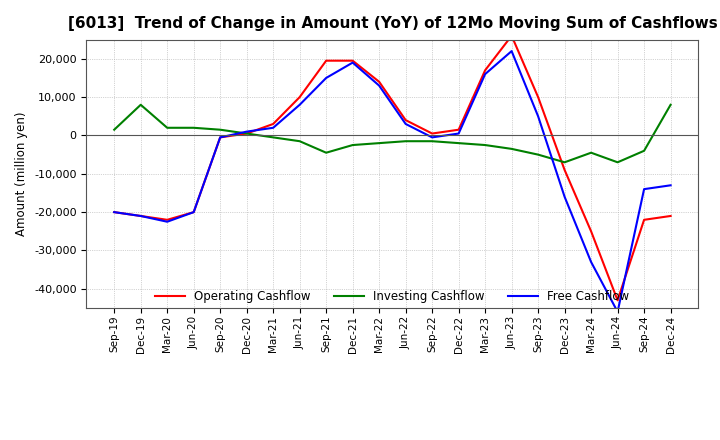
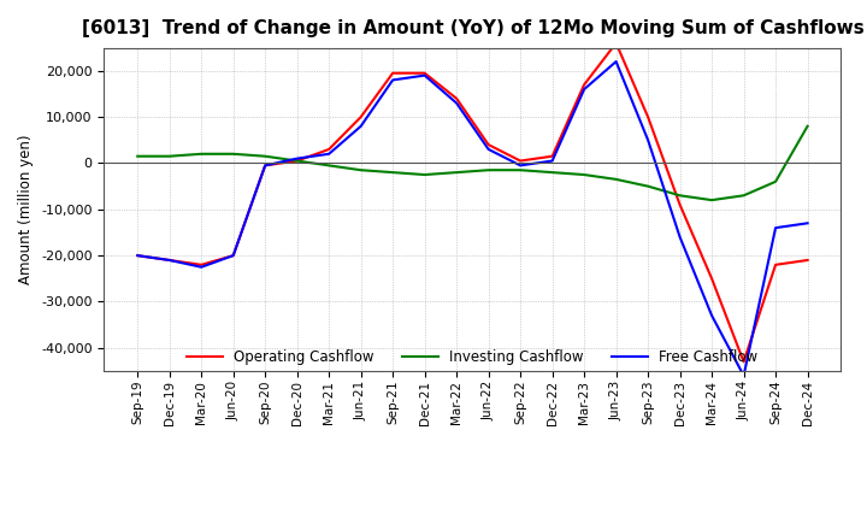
Investing Cashflow/Dec-19: 8,000 -> 1,500
Investing Cashflow/Sep-21: -4,500 -> -2,000
Free Cashflow/Sep-21: 15,000 -> 18,000
Investing Cashflow/Mar-24: -4,500 -> -8,000
